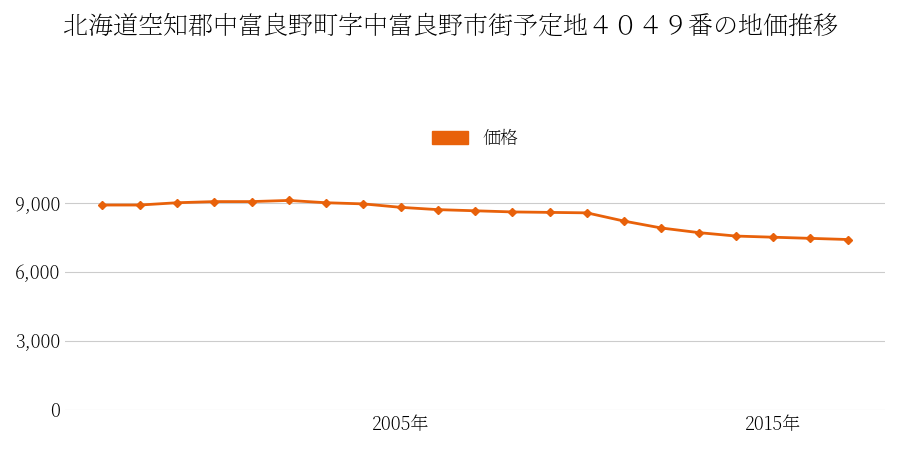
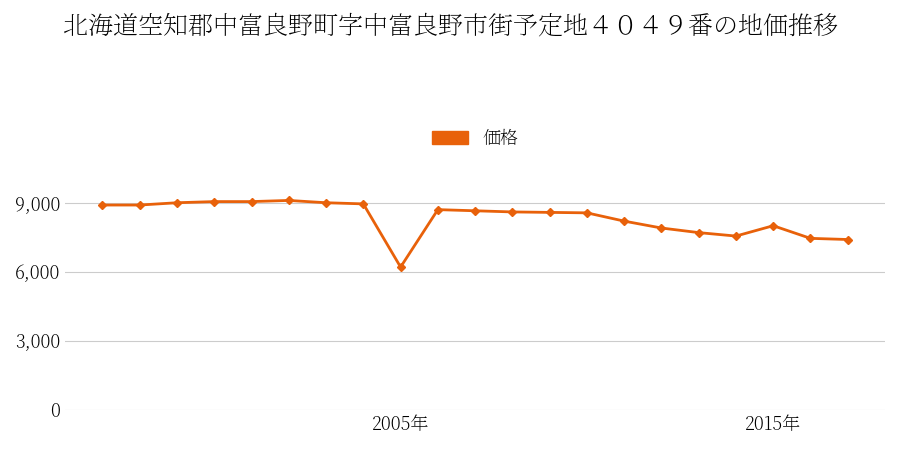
2005年: 8,800 -> 6,200
2015年: 7,500 -> 8,000
